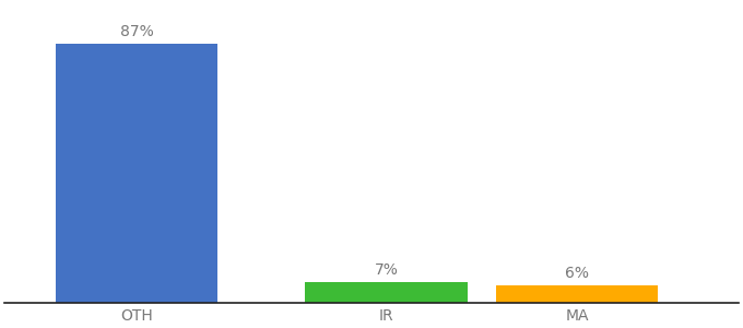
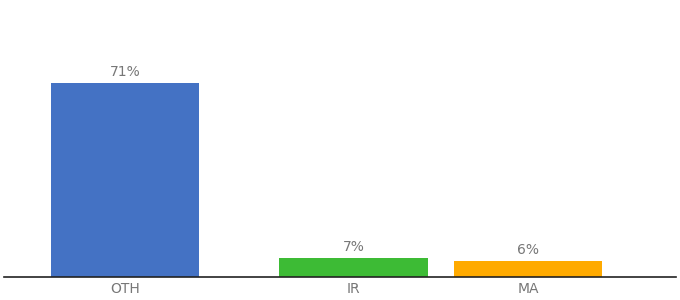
OTH: 87% -> 71%
